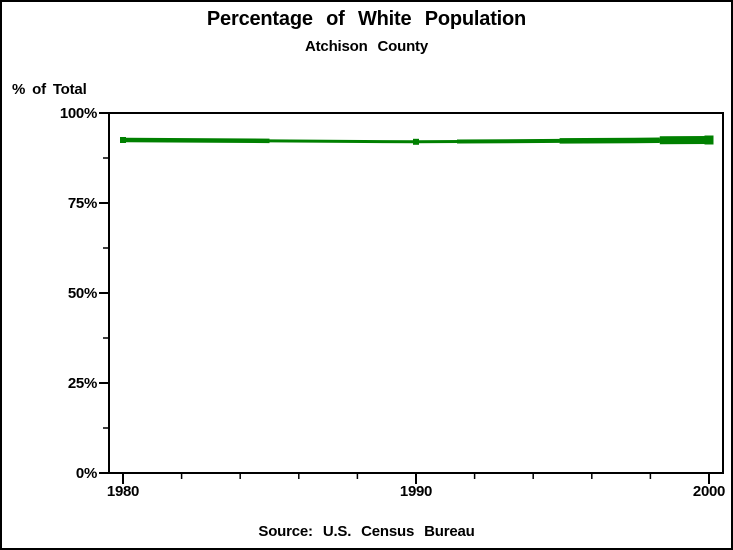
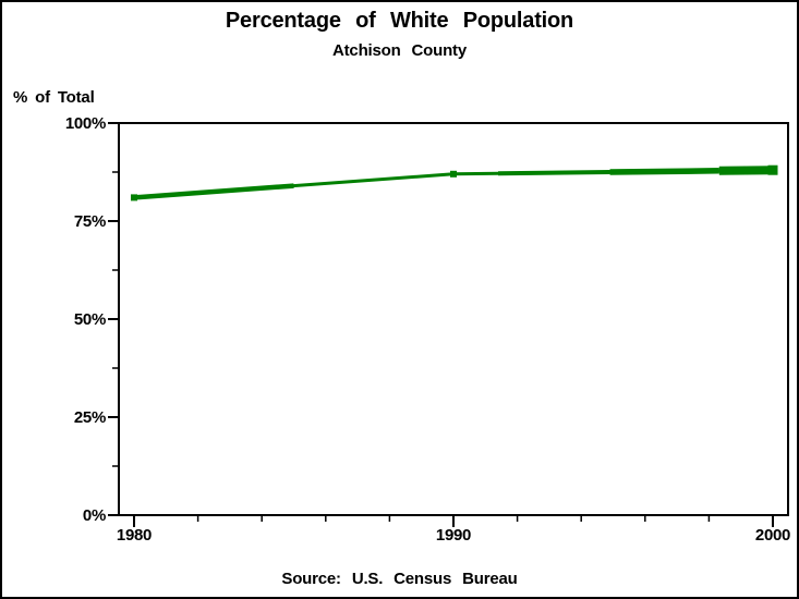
1980: 92% -> 81%
1990: 92% -> 87%
2000: 92% -> 88%
